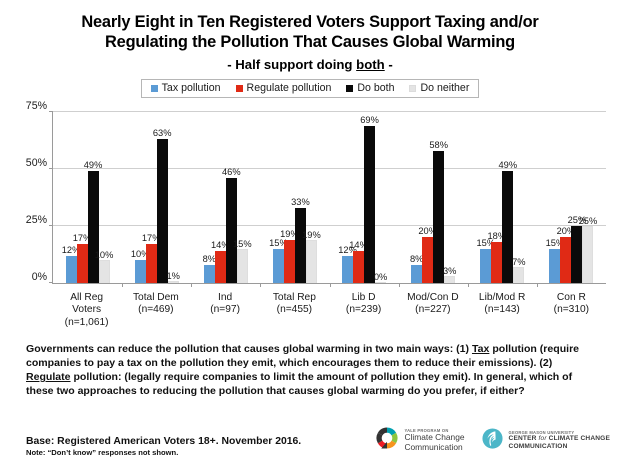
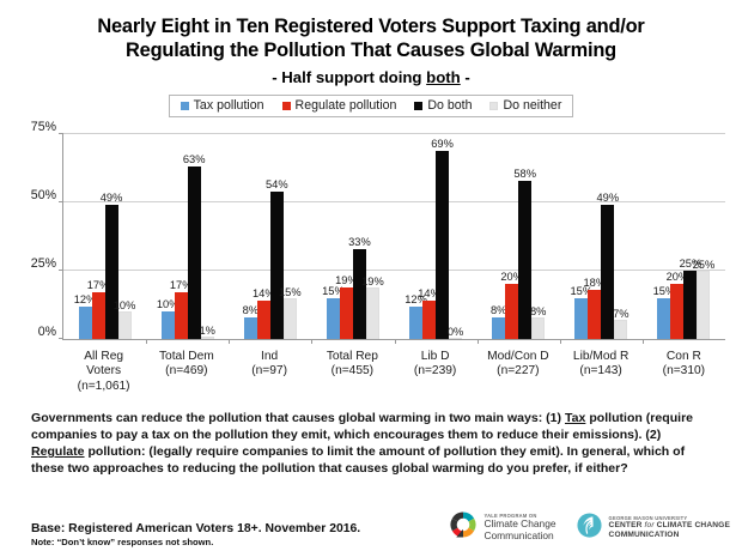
Do both/Ind (n=97): 46% -> 54%
Do neither/Mod/Con D (n=227): 3% -> 8%
